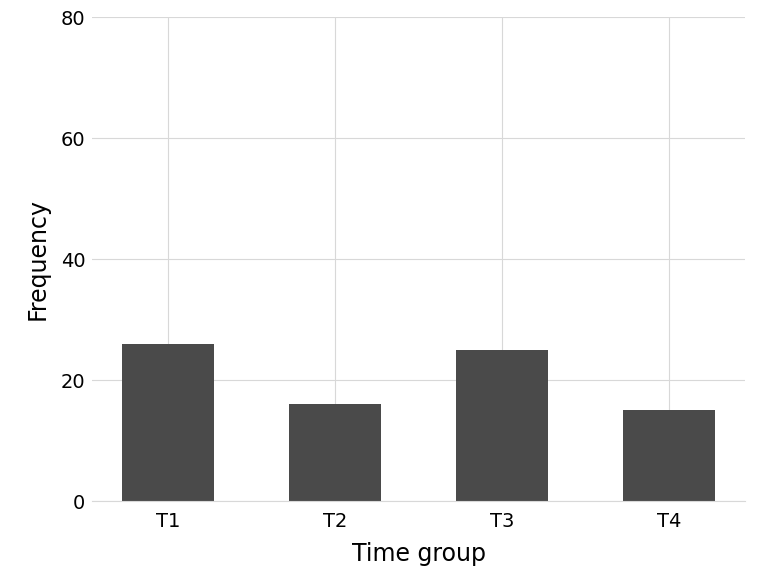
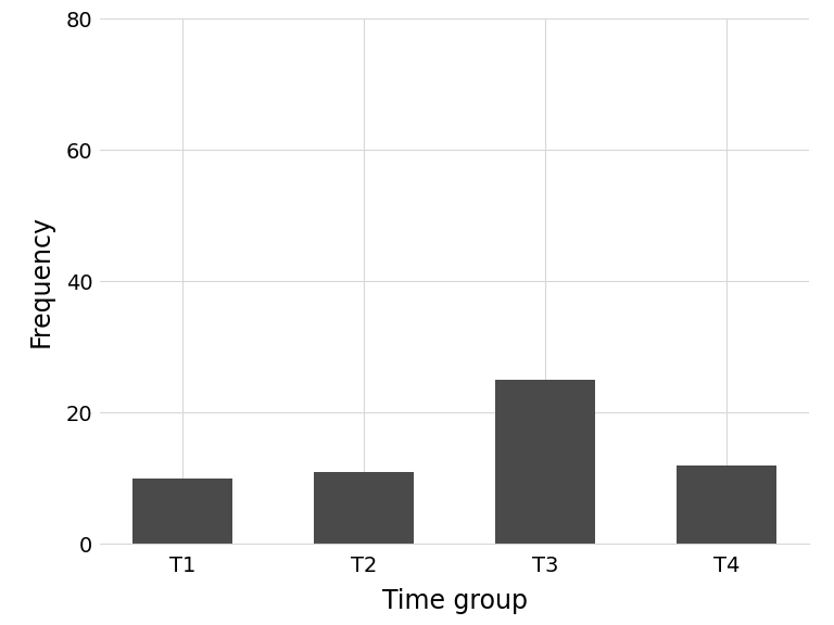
T1: 26 -> 10
T2: 16 -> 11
T4: 15 -> 12
